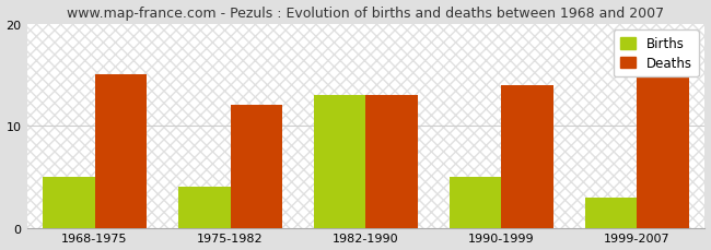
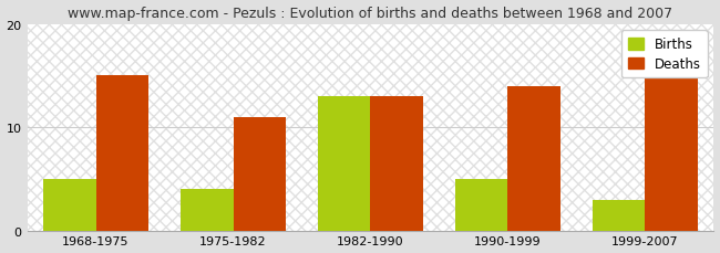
Deaths/1975-1982: 12 -> 11
